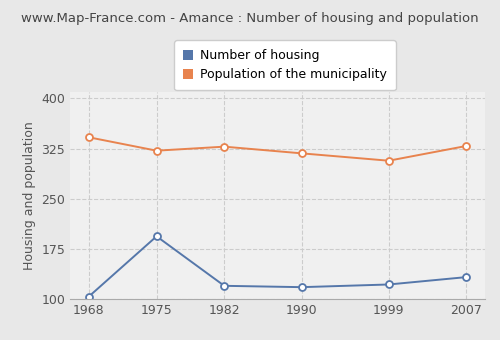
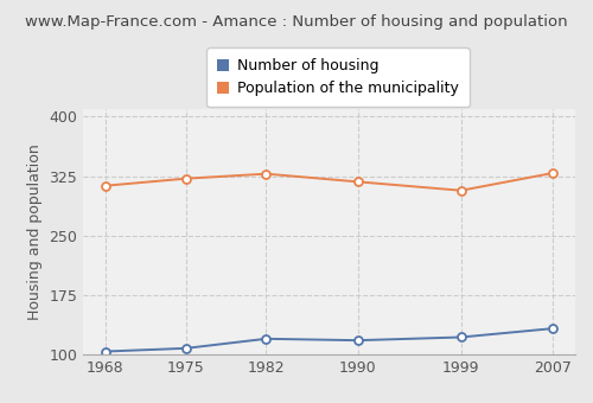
Population of the municipality/1968: 342 -> 313
Number of housing/1975: 194 -> 108
